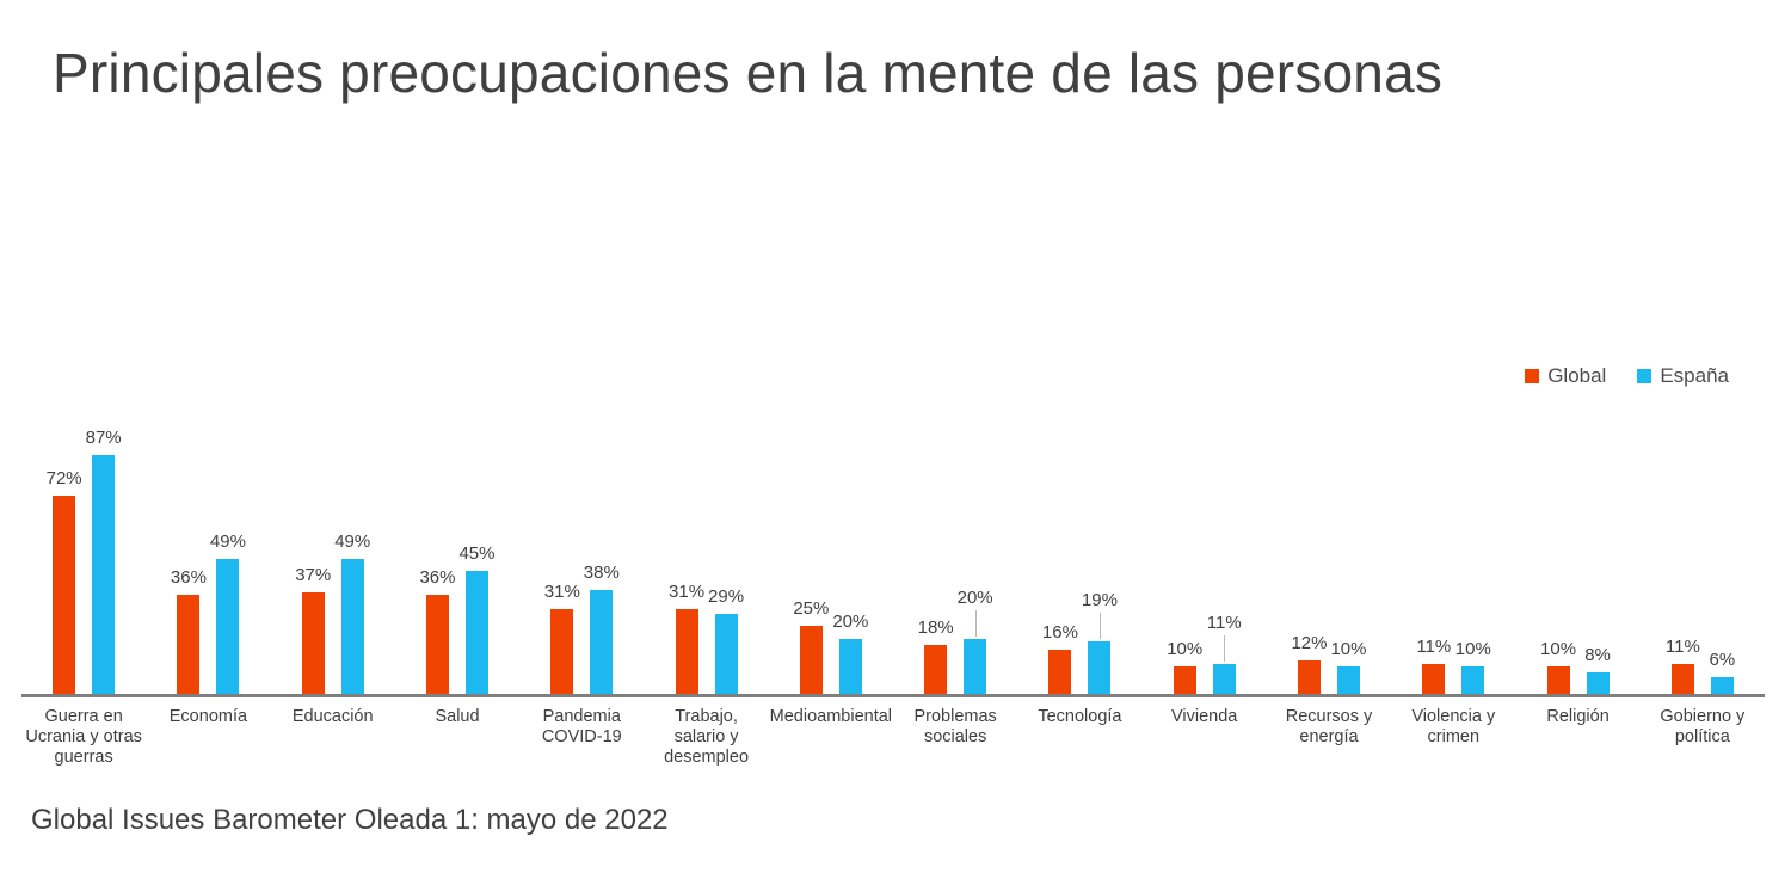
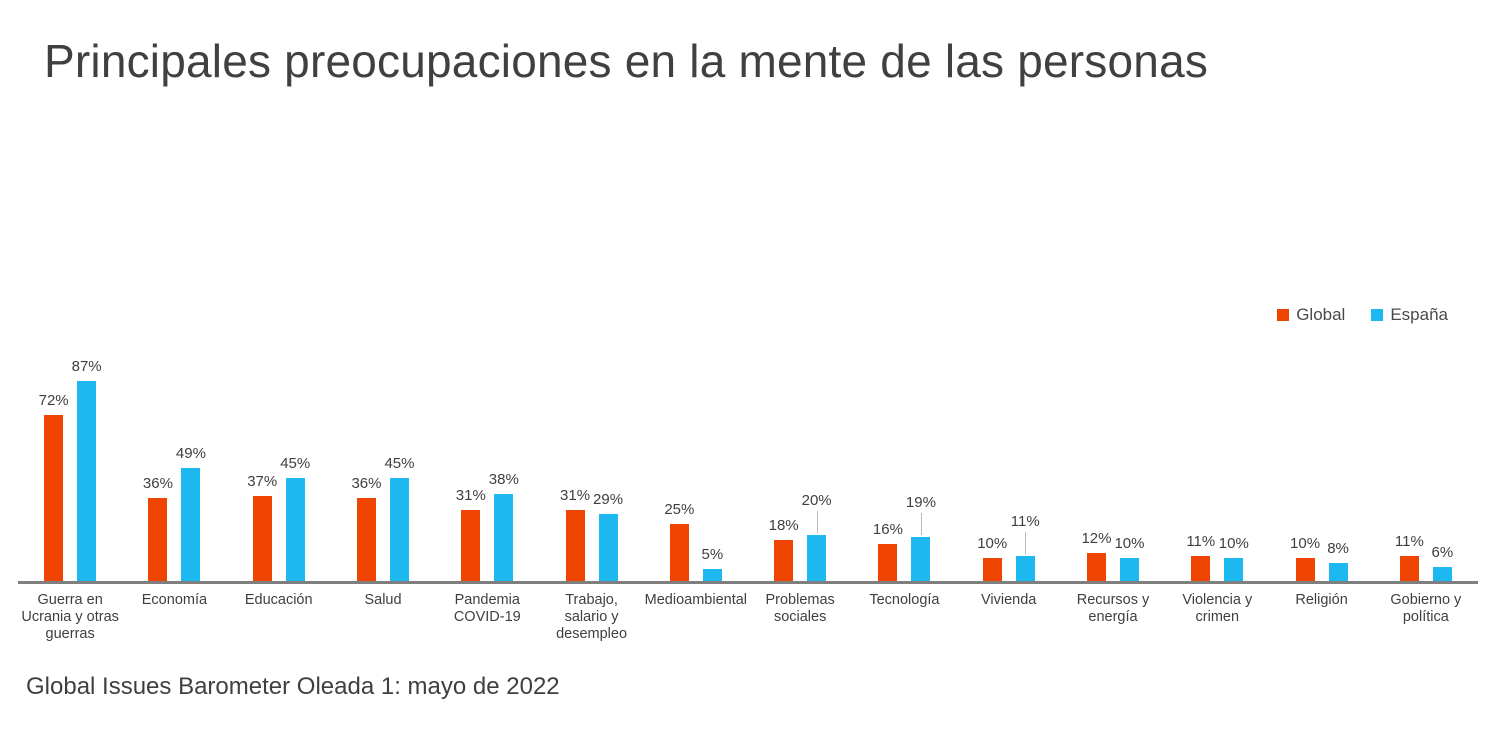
España/Educación: 49% -> 45%
España/Medioambiental: 20% -> 5%
